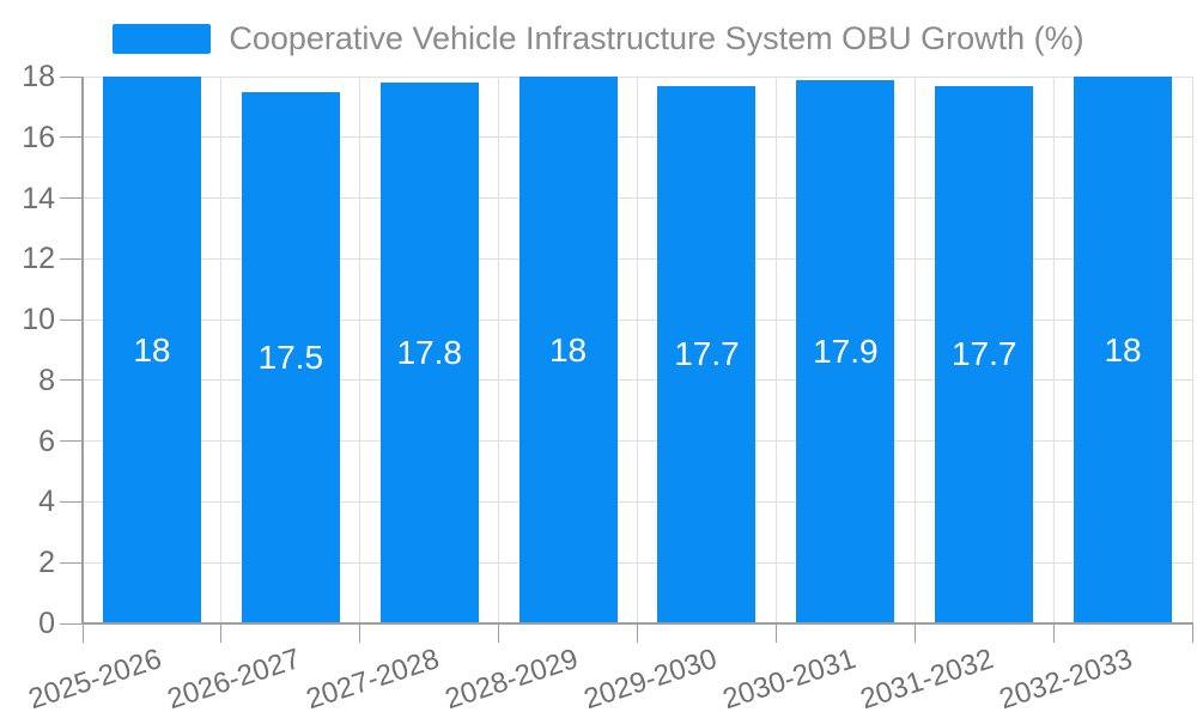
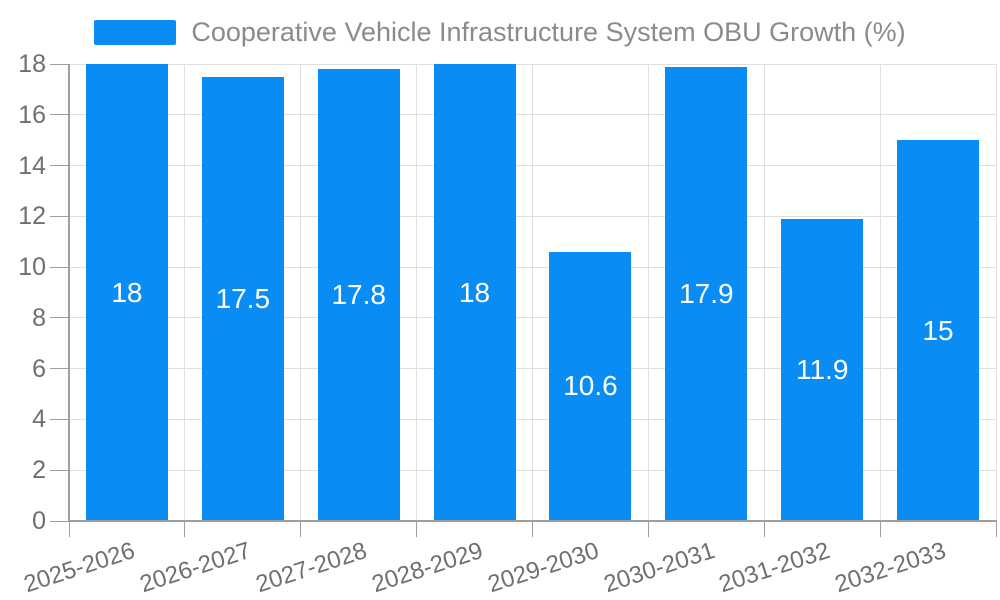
2029-2030: 17.7 -> 10.6
2031-2032: 17.7 -> 11.9
2032-2033: 18 -> 15
